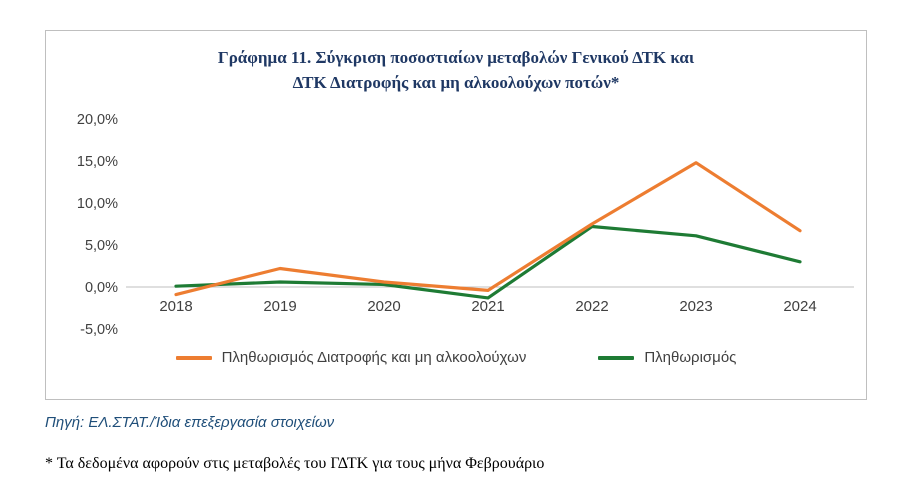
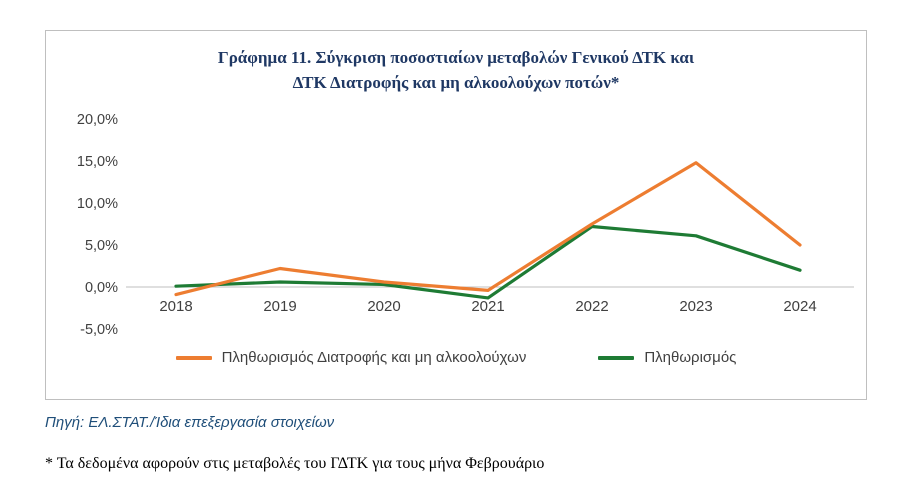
Πληθωρισμός Διατροφής και μη αλκοολούχων/2024: 7% -> 5%
Πληθωρισμός/2024: 3% -> 2%
